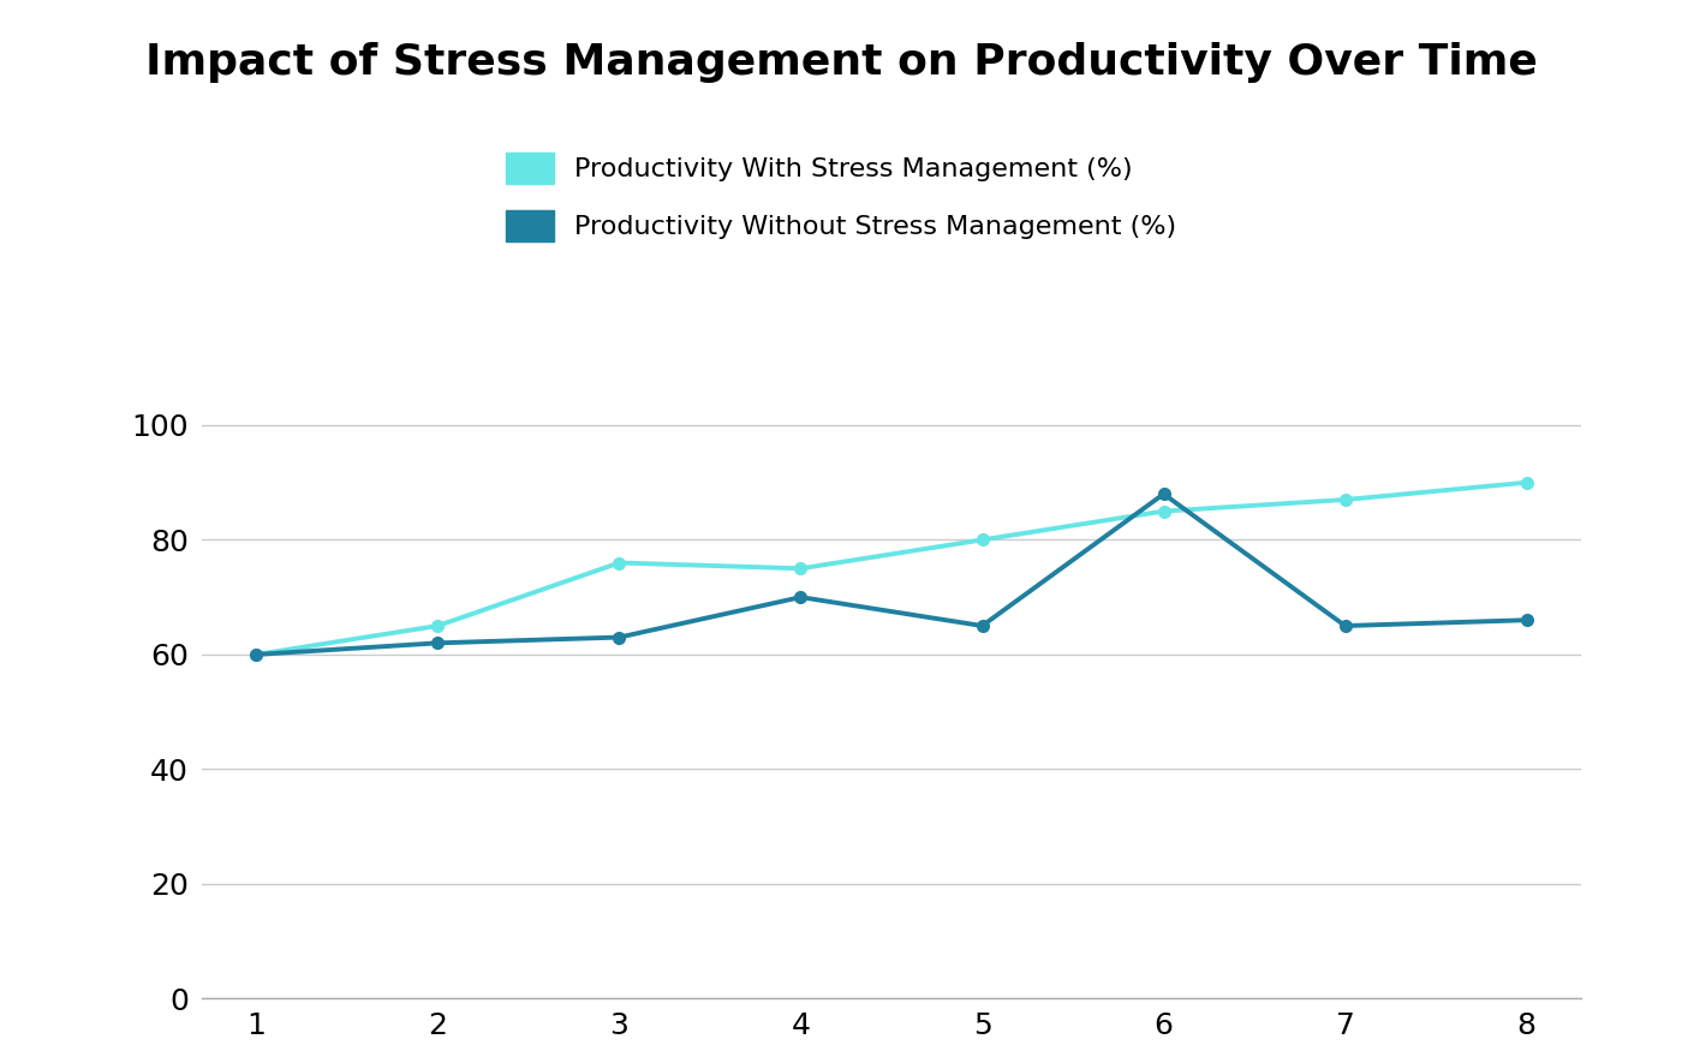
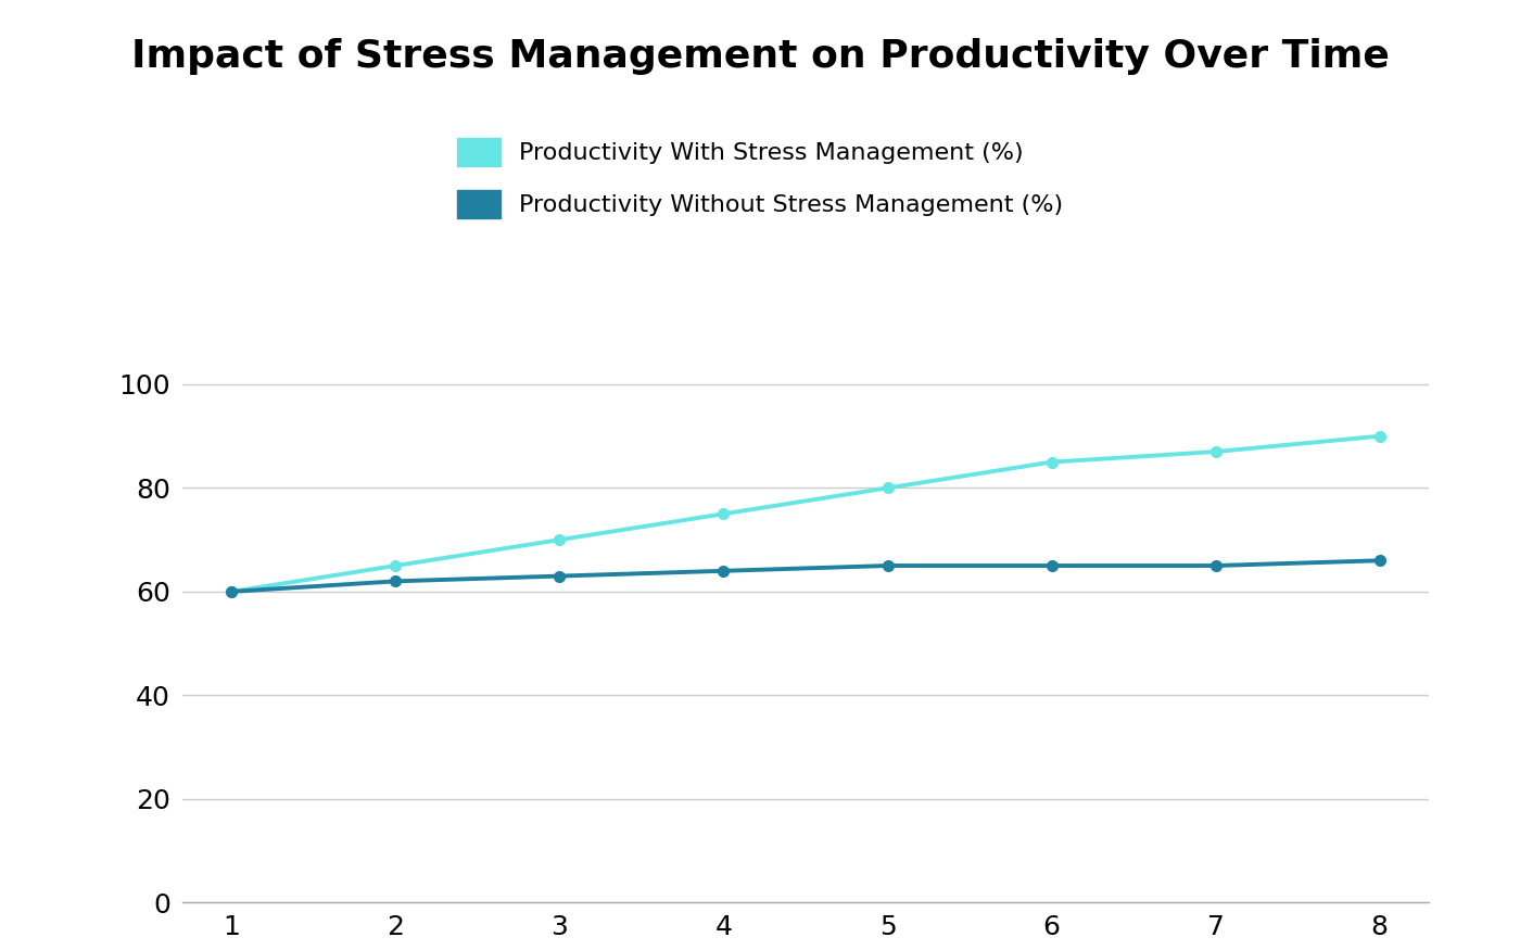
Productivity With Stress Management (%)/3: 76 -> 70
Productivity Without Stress Management (%)/4: 70 -> 64
Productivity Without Stress Management (%)/6: 88 -> 65
